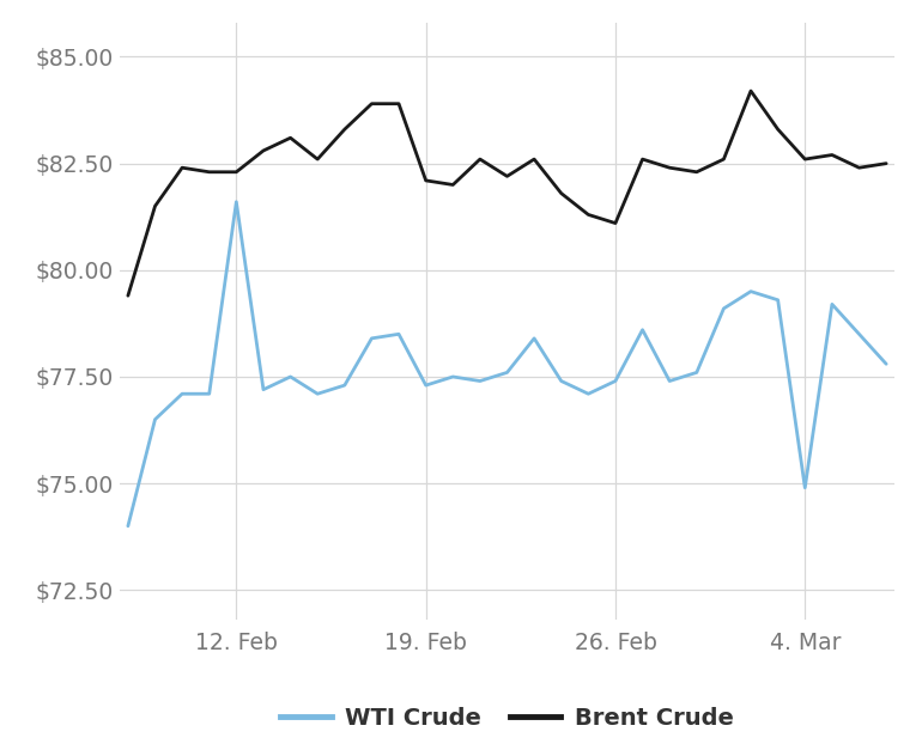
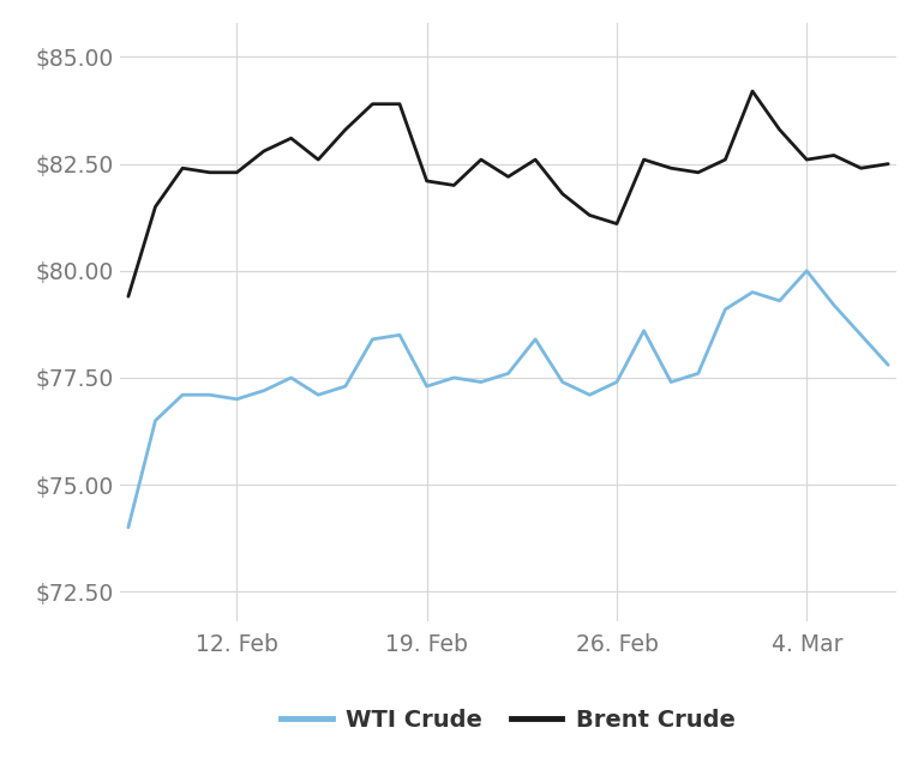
WTI Crude/12. Feb: $81.6 -> $77.0
WTI Crude/4. Mar: $74.9 -> $80.0
